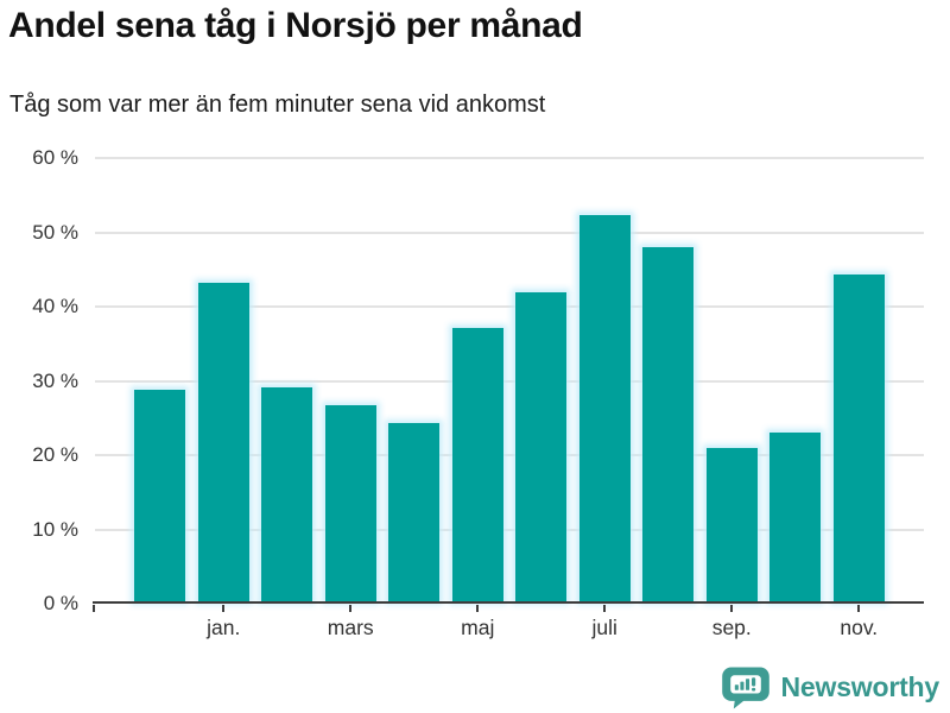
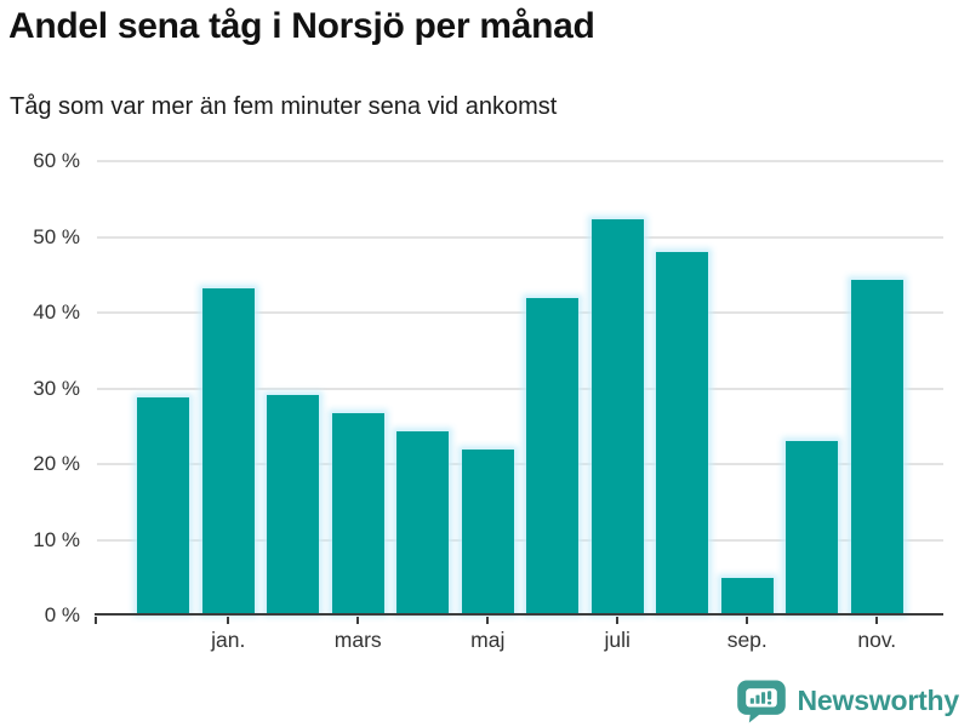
maj: 37% -> 22%
sep.: 21% -> 5%
